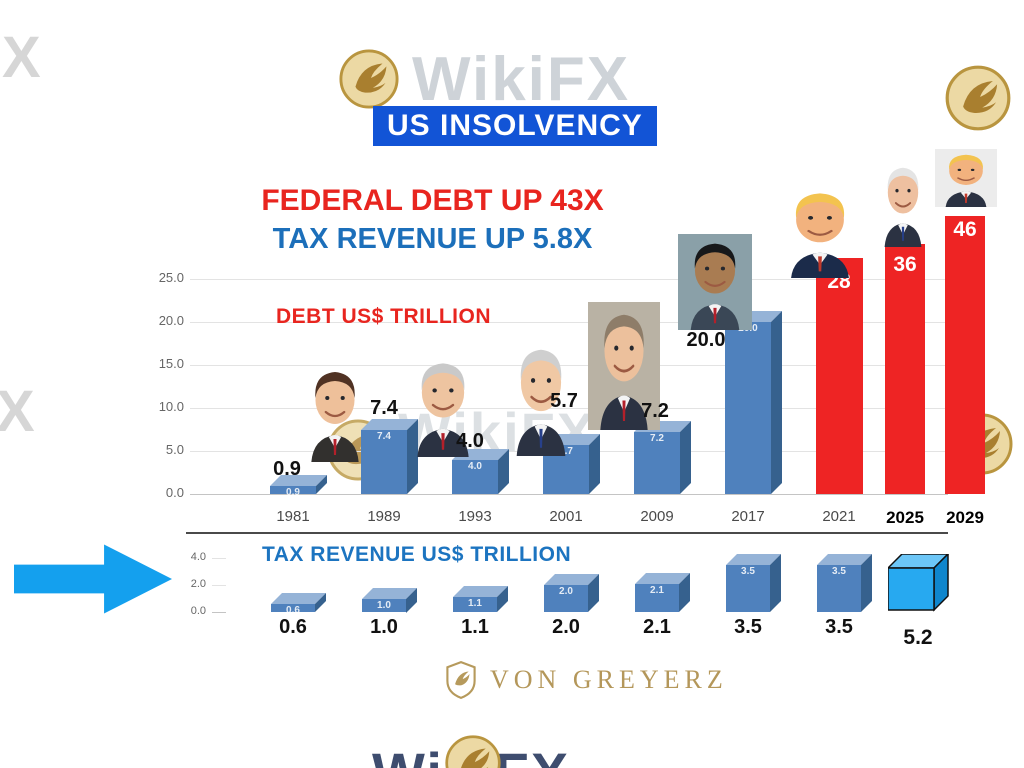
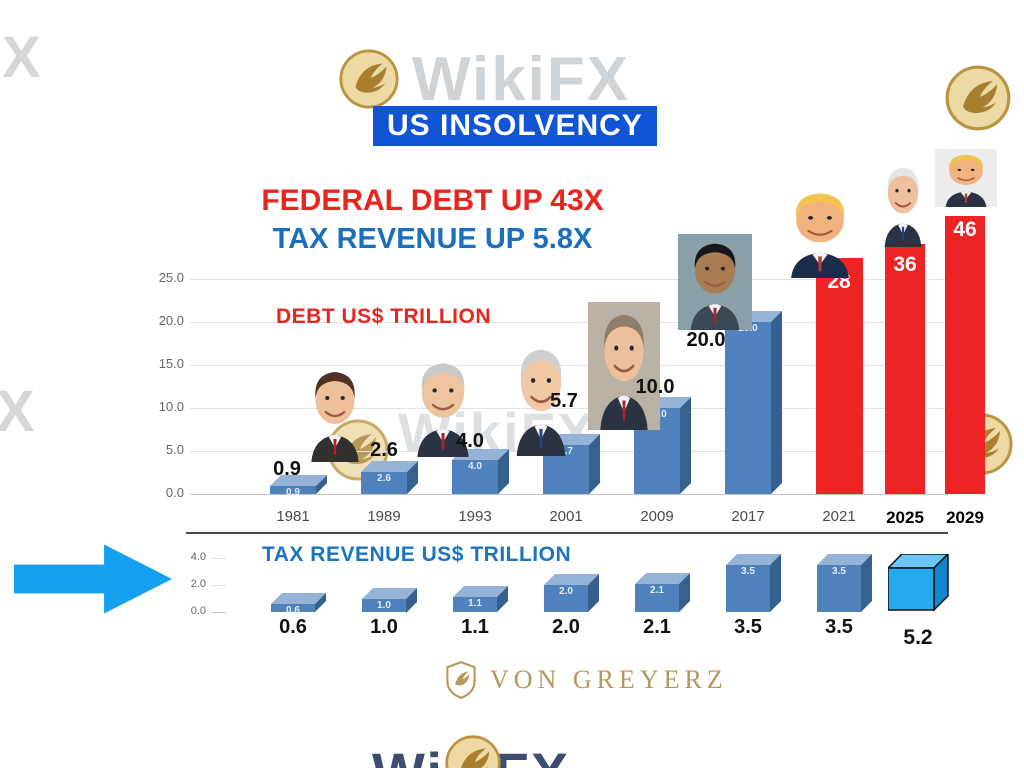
DEBT US$ TRILLION/1989: 7.4 -> 2.6
DEBT US$ TRILLION/2009: 7.2 -> 10.0
